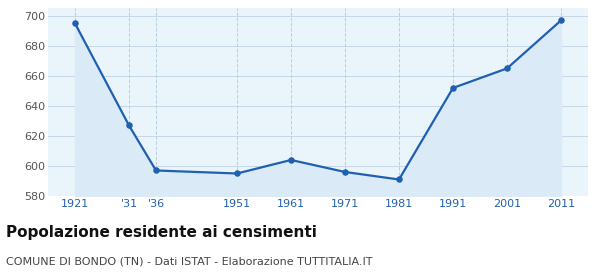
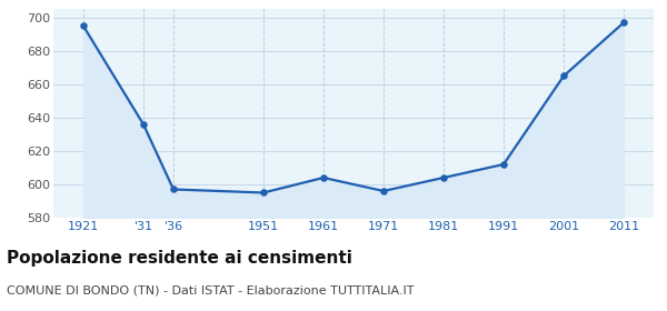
'31: 627 -> 636
1981: 591 -> 604
1991: 652 -> 612
